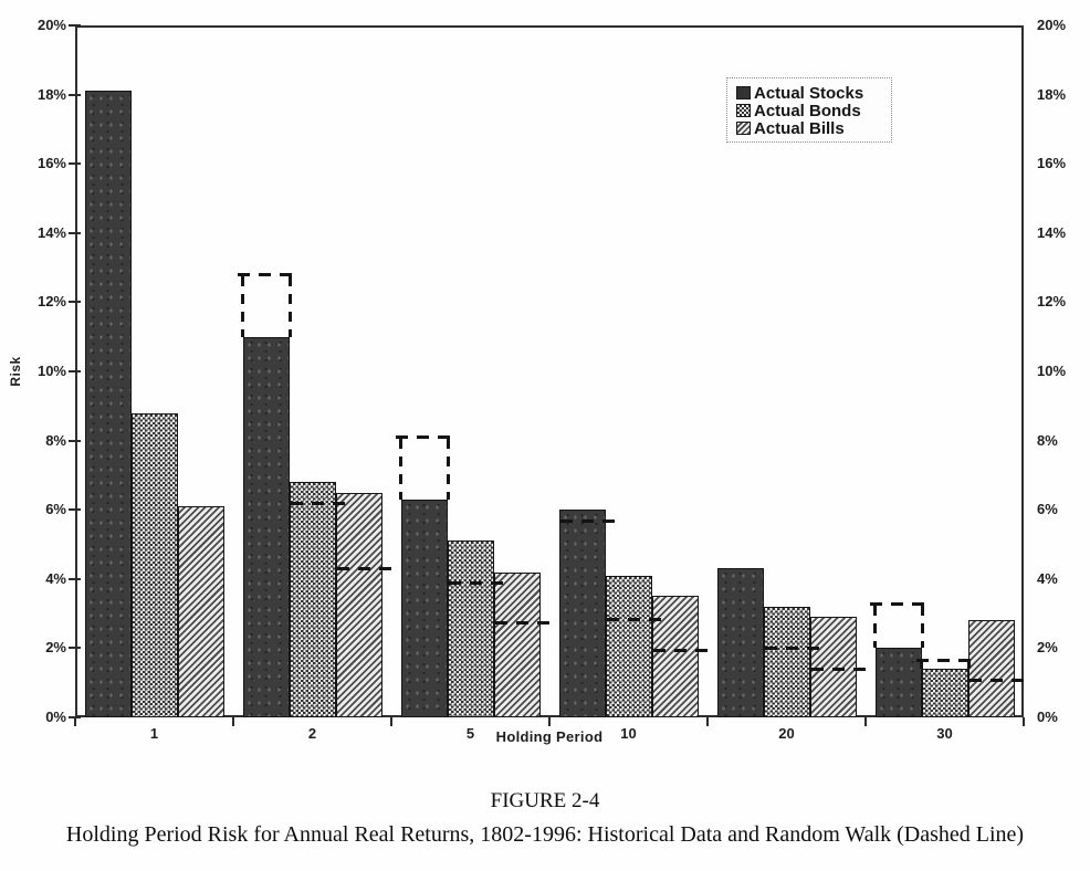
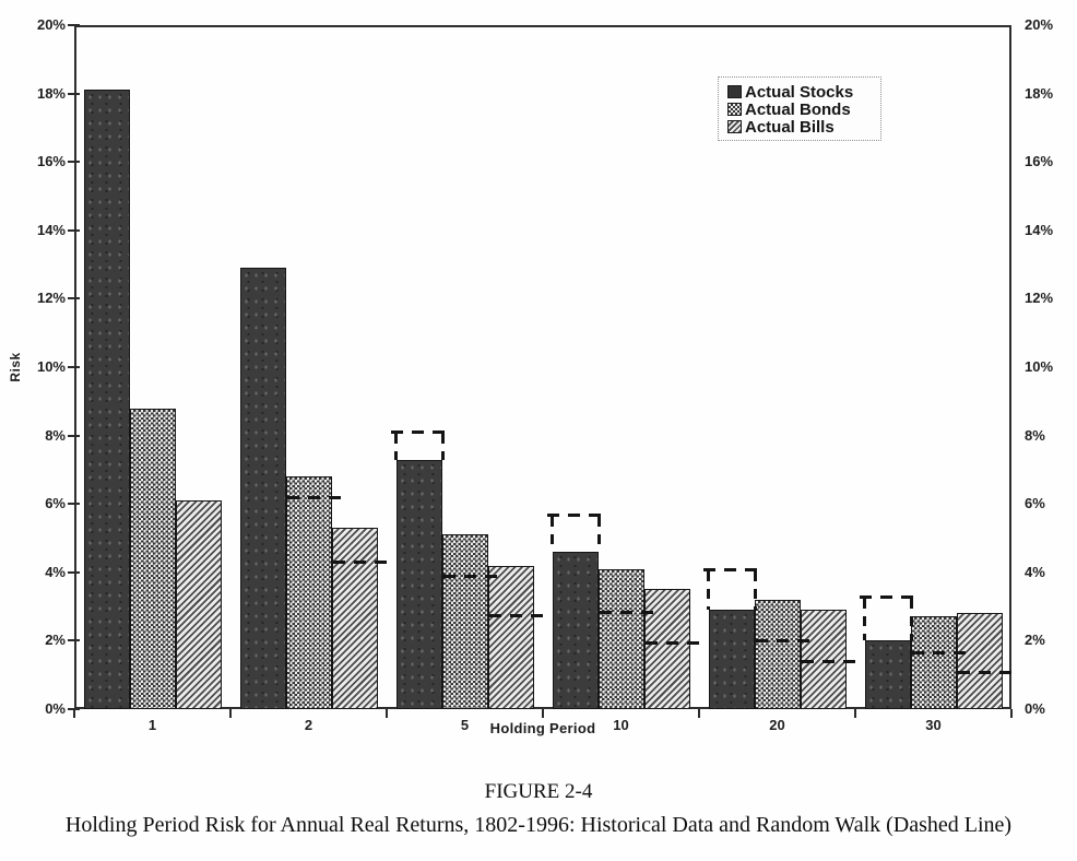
Actual Stocks/2: 11.0% -> 12.9%
Actual Bills/2: 6.5% -> 5.3%
Actual Stocks/5: 6.3% -> 7.3%
Actual Stocks/10: 6.0% -> 4.6%
Actual Stocks/20: 4.3% -> 2.9%
Actual Bonds/30: 1.4% -> 2.7%
